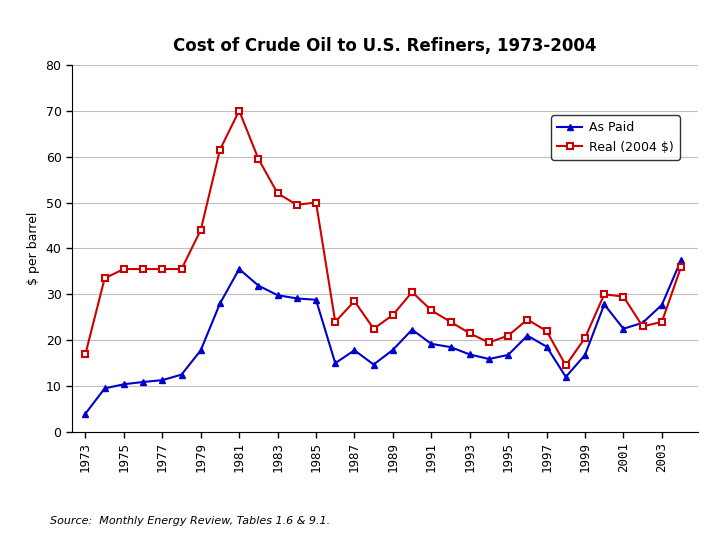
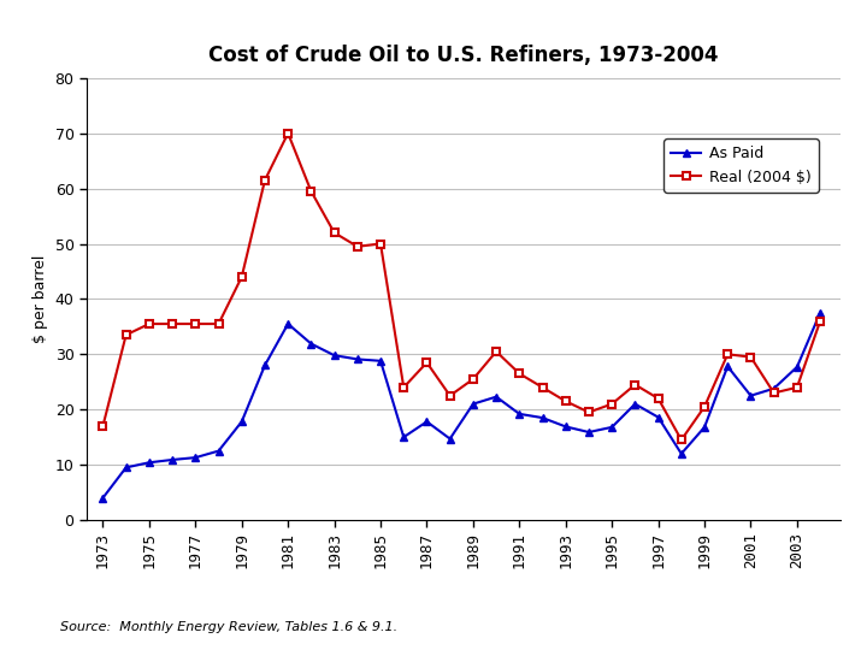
As Paid/1989: 17.9 -> 21.0
